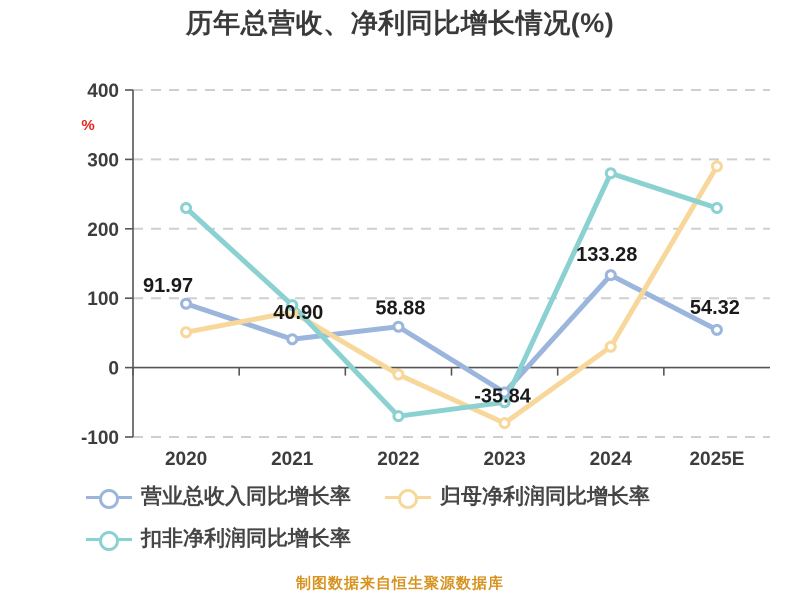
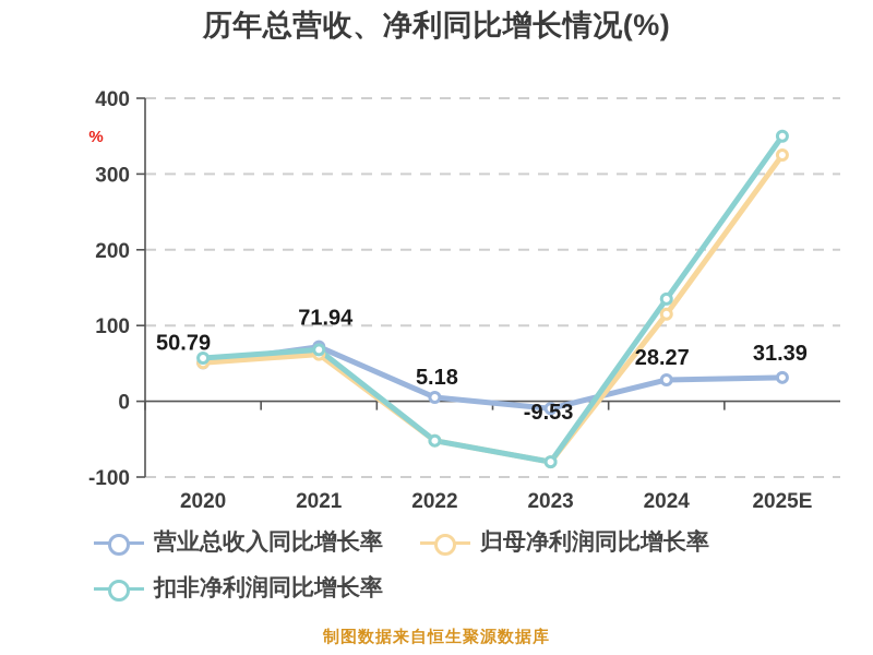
营业总收入同比增长率/2020: 91.97 -> 50.79
扣非净利润同比增长率/2020: 230 -> 60
营业总收入同比增长率/2021: 40.90 -> 71.94
归母净利润同比增长率/2021: 80 -> 60
扣非净利润同比增长率/2021: 90 -> 70
营业总收入同比增长率/2022: 58.88 -> 5.18
归母净利润同比增长率/2022: -10 -> -50
扣非净利润同比增长率/2022: -70 -> -50
营业总收入同比增长率/2023: -35.84 -> -9.53
扣非净利润同比增长率/2023: -50 -> -80
营业总收入同比增长率/2024: 133.28 -> 28.27
归母净利润同比增长率/2024: 30 -> 120
扣非净利润同比增长率/2024: 280 -> 140
营业总收入同比增长率/2025E: 54.32 -> 31.39
归母净利润同比增长率/2025E: 290 -> 320
扣非净利润同比增长率/2025E: 230 -> 350
